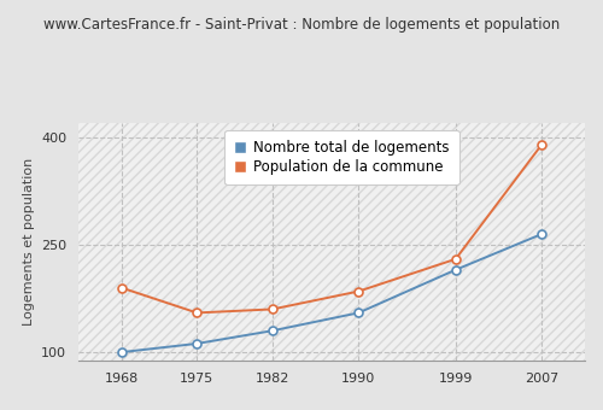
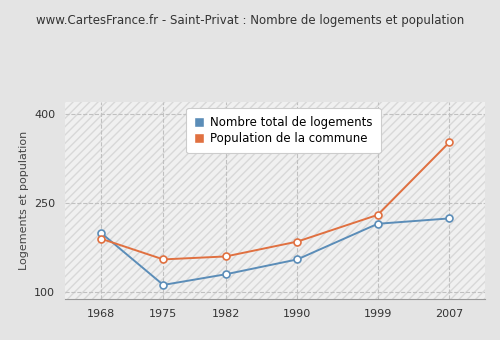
Nombre total de logements/1968: 100 -> 200
Nombre total de logements/2007: 265 -> 224
Population de la commune/2007: 390 -> 352
